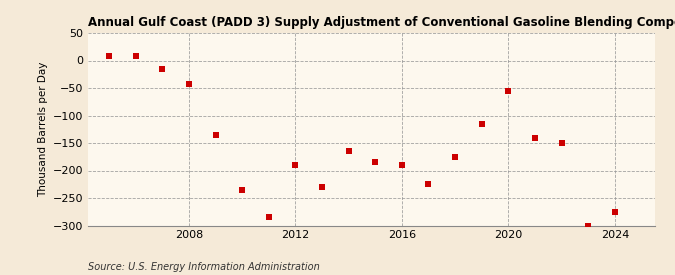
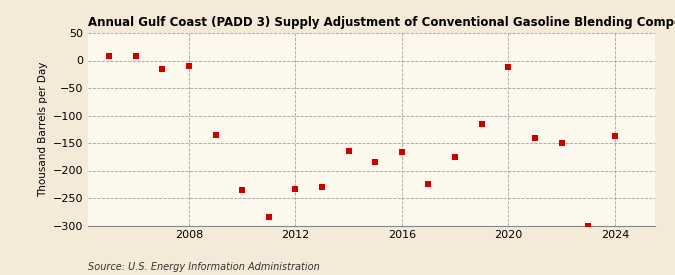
2008: -42 -> -10
2012: -190 -> -234
2016: -190 -> -166
2020: -55 -> -12
2024: -275 -> -138
